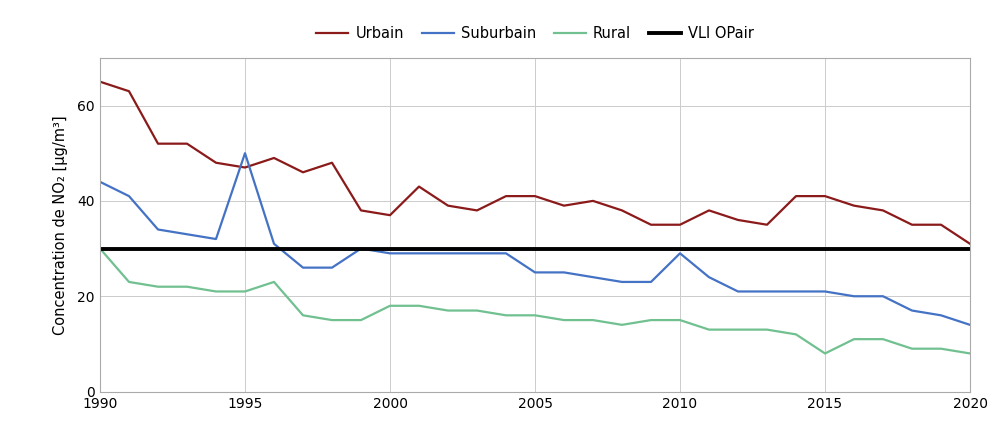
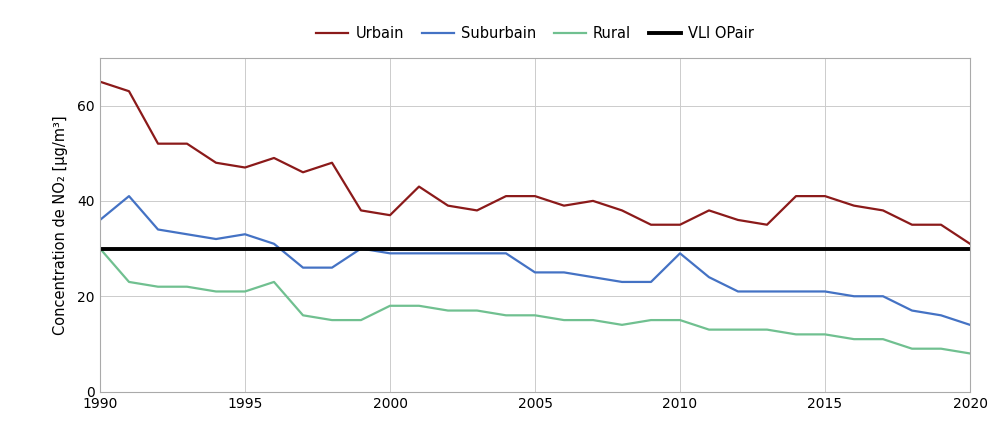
Suburbain/1990: 44 -> 36
Suburbain/1995: 50 -> 33
Rural/2015: 8 -> 12
